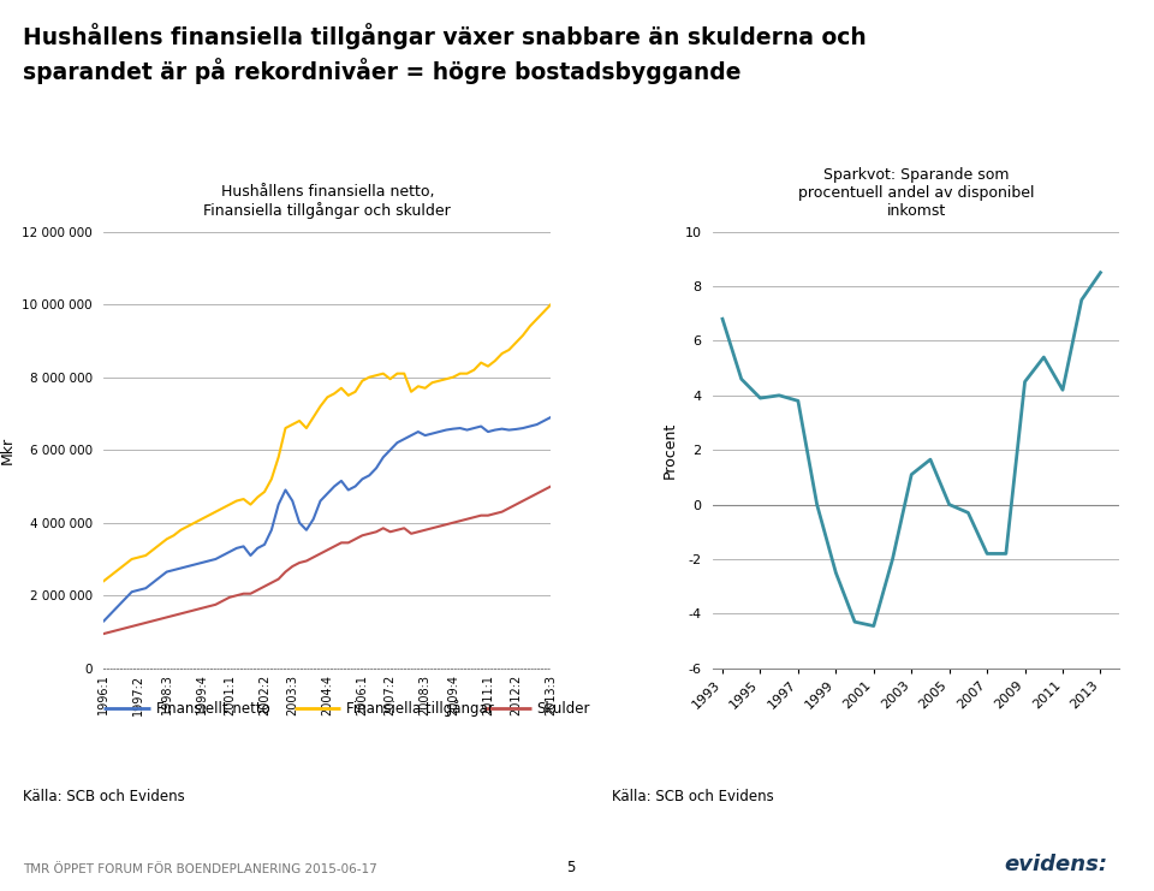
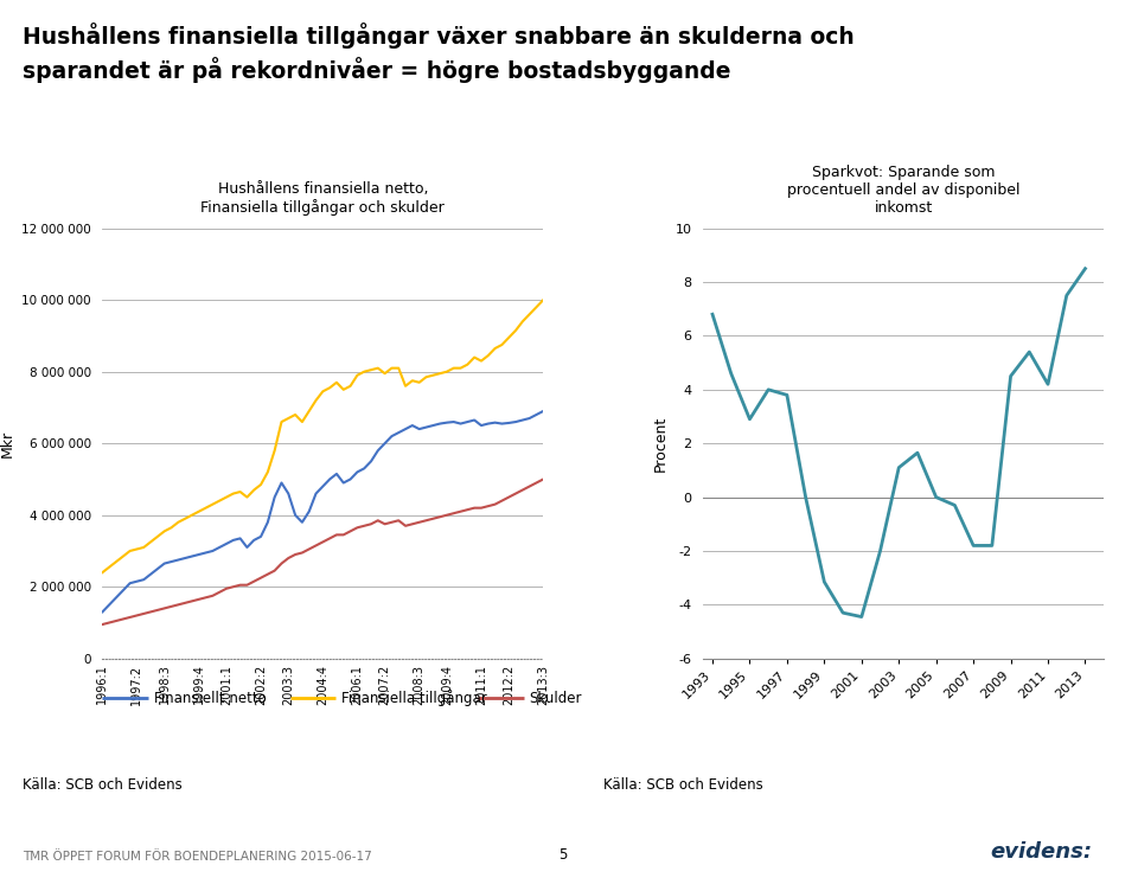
1995: 3.90 -> 2.90
1999: -2.50 -> -3.15
